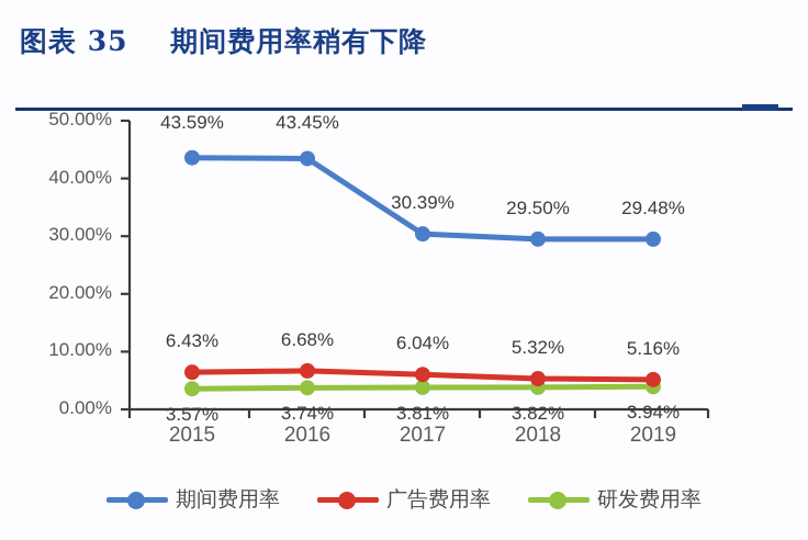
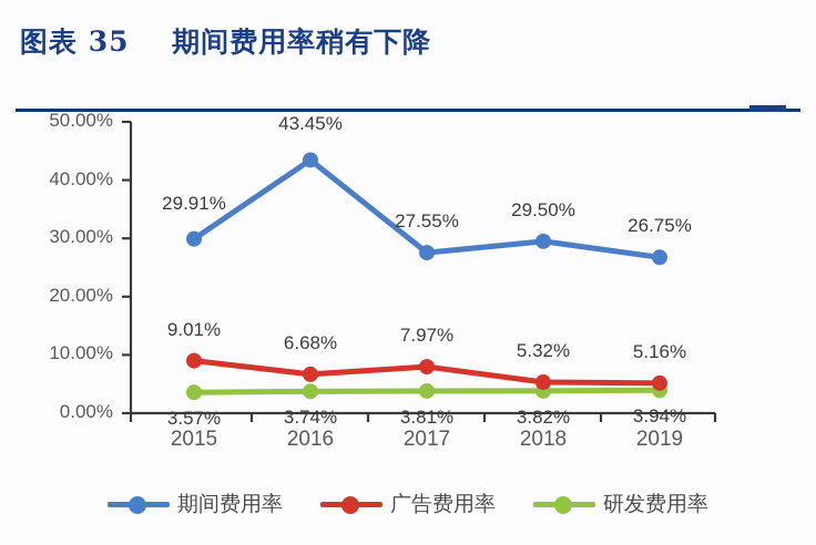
期间费用率/2015: 43.59% -> 29.91%
广告费用率/2015: 6.43% -> 9.01%
期间费用率/2017: 30.39% -> 27.55%
广告费用率/2017: 6.04% -> 7.97%
期间费用率/2019: 29.48% -> 26.75%
